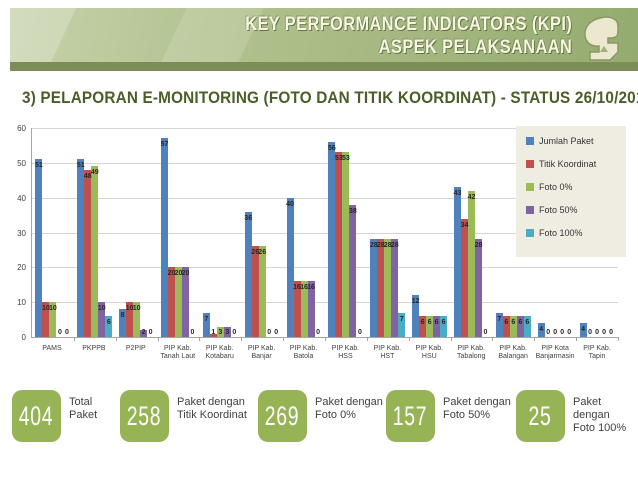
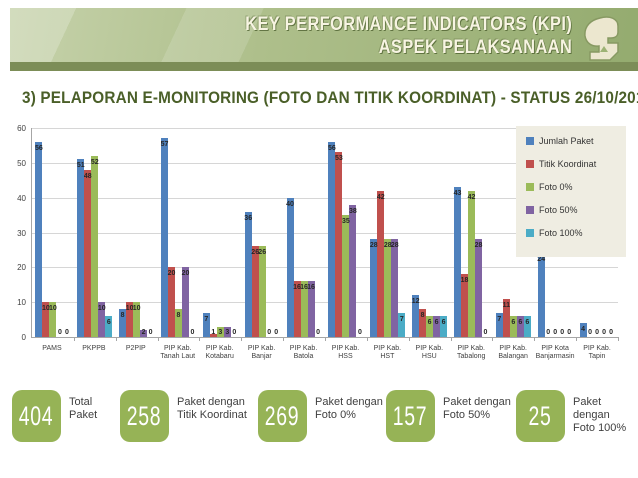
Jumlah Paket/PAMS: 51 -> 56
Foto 0%/PKPPB: 49 -> 52
Foto 0%/PIP Kab. Tanah Laut: 20 -> 8
Foto 0%/PIP Kab. HSS: 53 -> 35
Titik Koordinat/PIP Kab. HST: 28 -> 42
Titik Koordinat/PIP Kab. HSU: 6 -> 8
Titik Koordinat/PIP Kab. Tabalong: 34 -> 18
Titik Koordinat/PIP Kab. Balangan: 6 -> 11
Jumlah Paket/PIP Kota Banjarmasin: 4 -> 24
